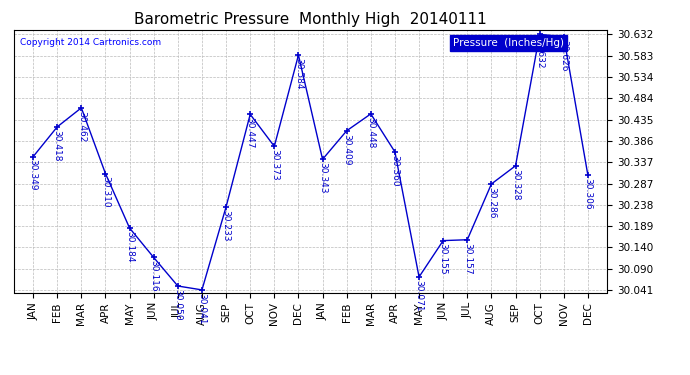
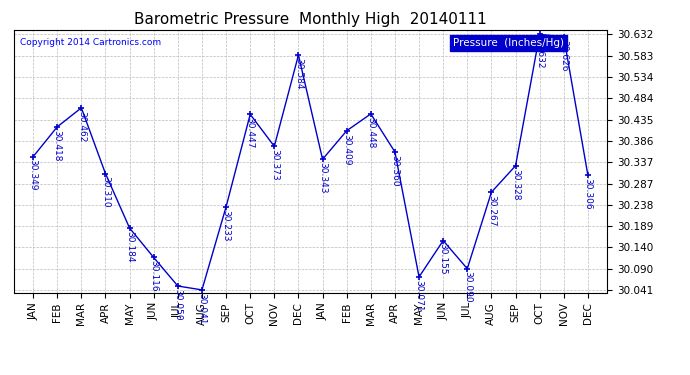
JUL: 30.157 -> 30.090
AUG: 30.286 -> 30.267
